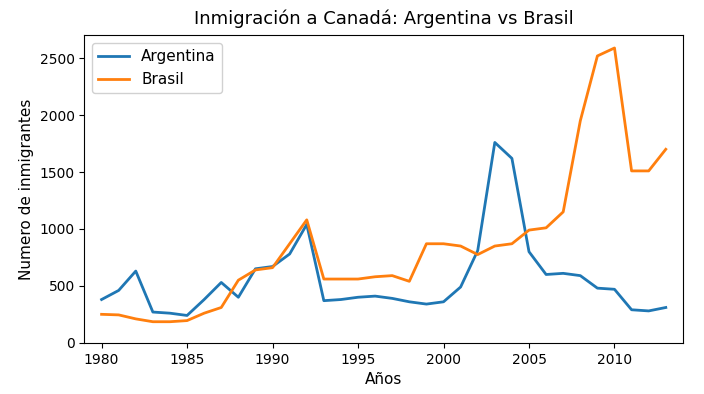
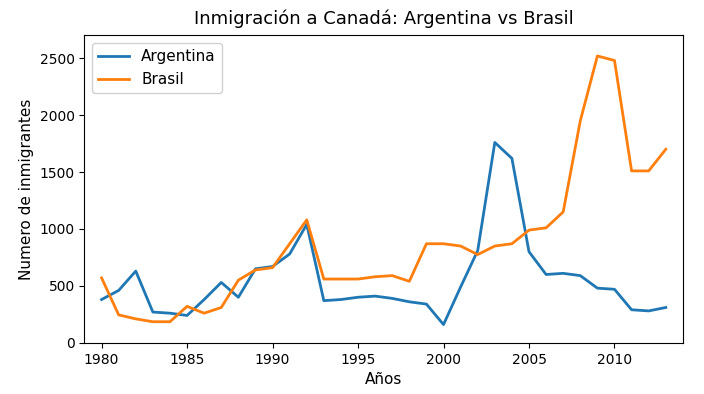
Brasil/1980: 250 -> 570
Brasil/1985: 200 -> 320
Argentina/2000: 360 -> 160
Brasil/2010: 2590 -> 2480
